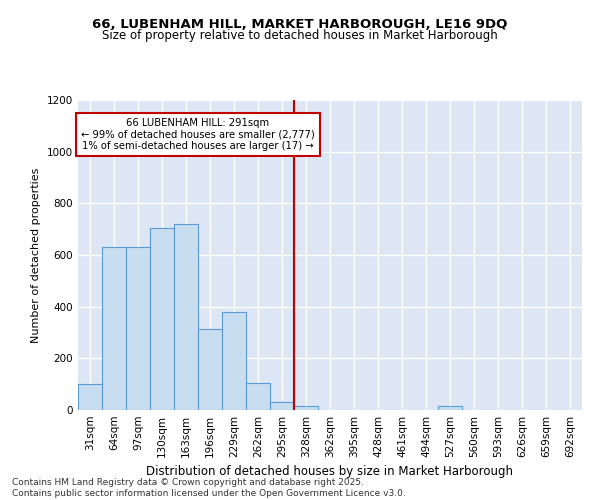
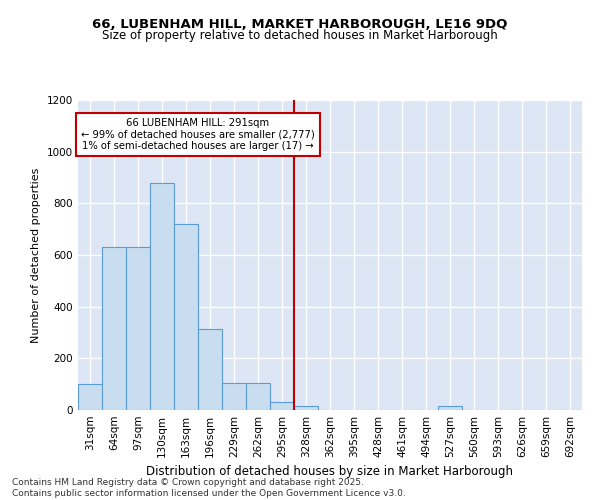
130sqm: 705 -> 880
229sqm: 380 -> 105
